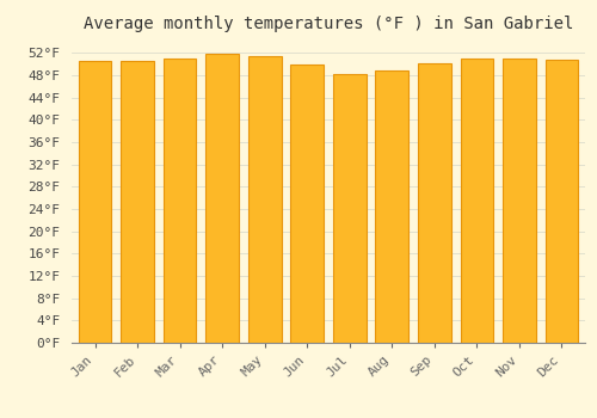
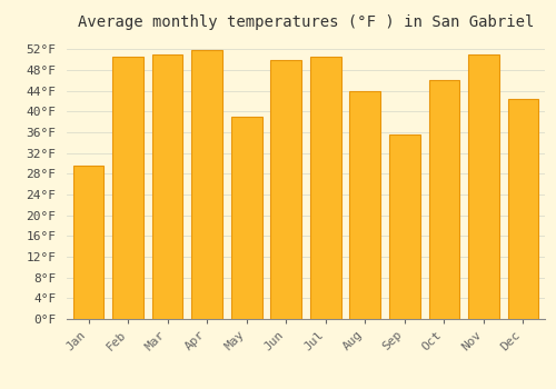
Jan: 50.5°F -> 29.5°F
May: 51.5°F -> 39.0°F
Jul: 48.2°F -> 50.5°F
Aug: 48.8°F -> 44.0°F
Sep: 50.2°F -> 35.5°F
Oct: 51.0°F -> 46.0°F
Dec: 50.7°F -> 42.5°F
